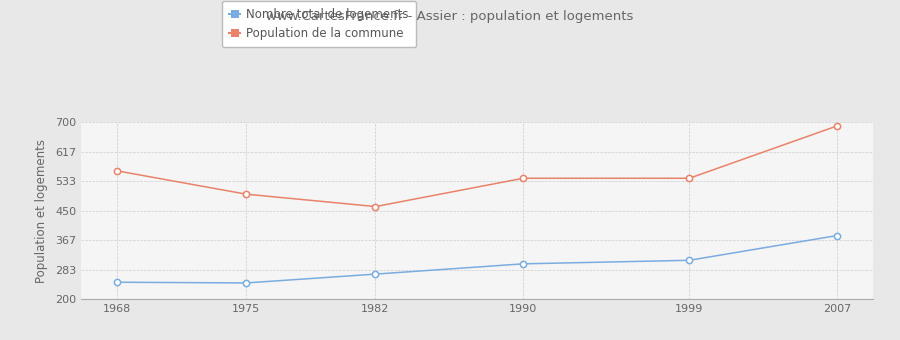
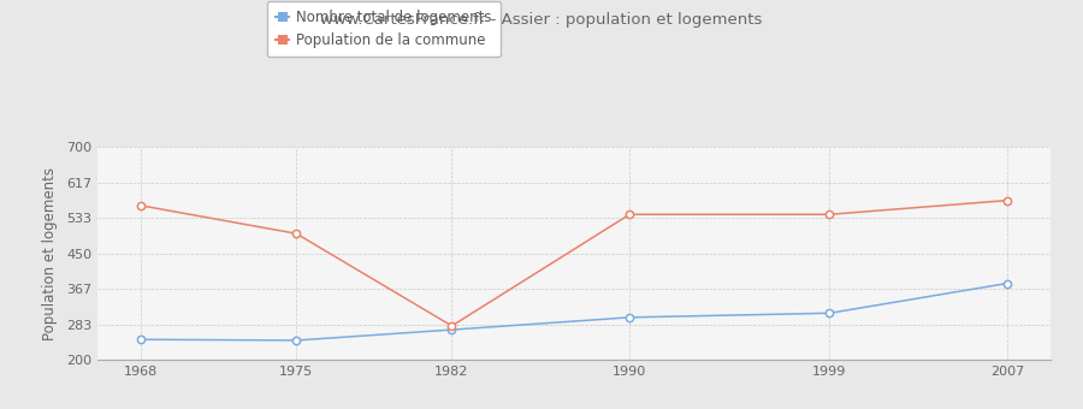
Population de la commune/1982: 462 -> 280
Population de la commune/2007: 690 -> 575
